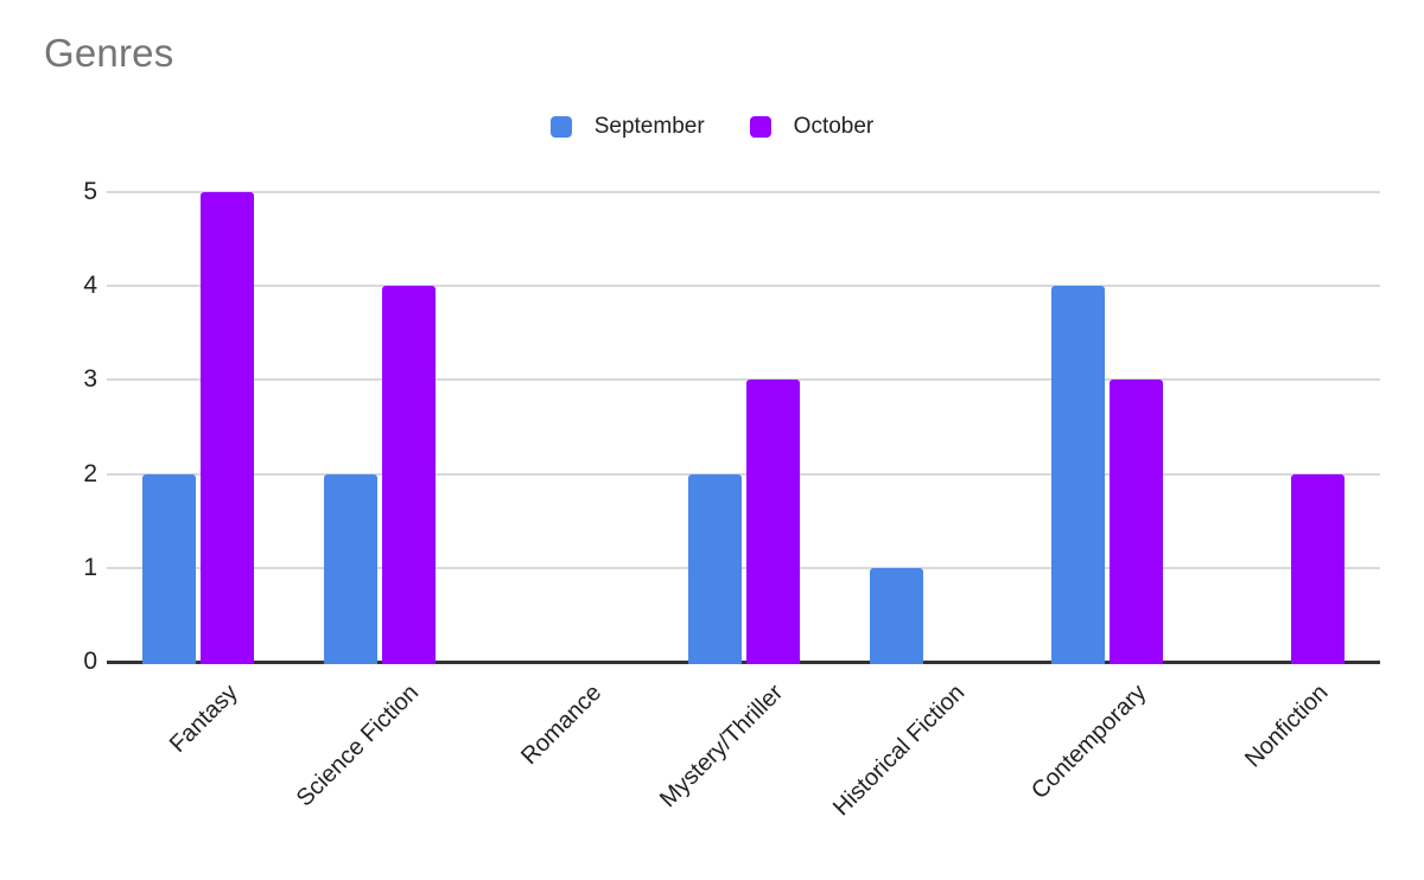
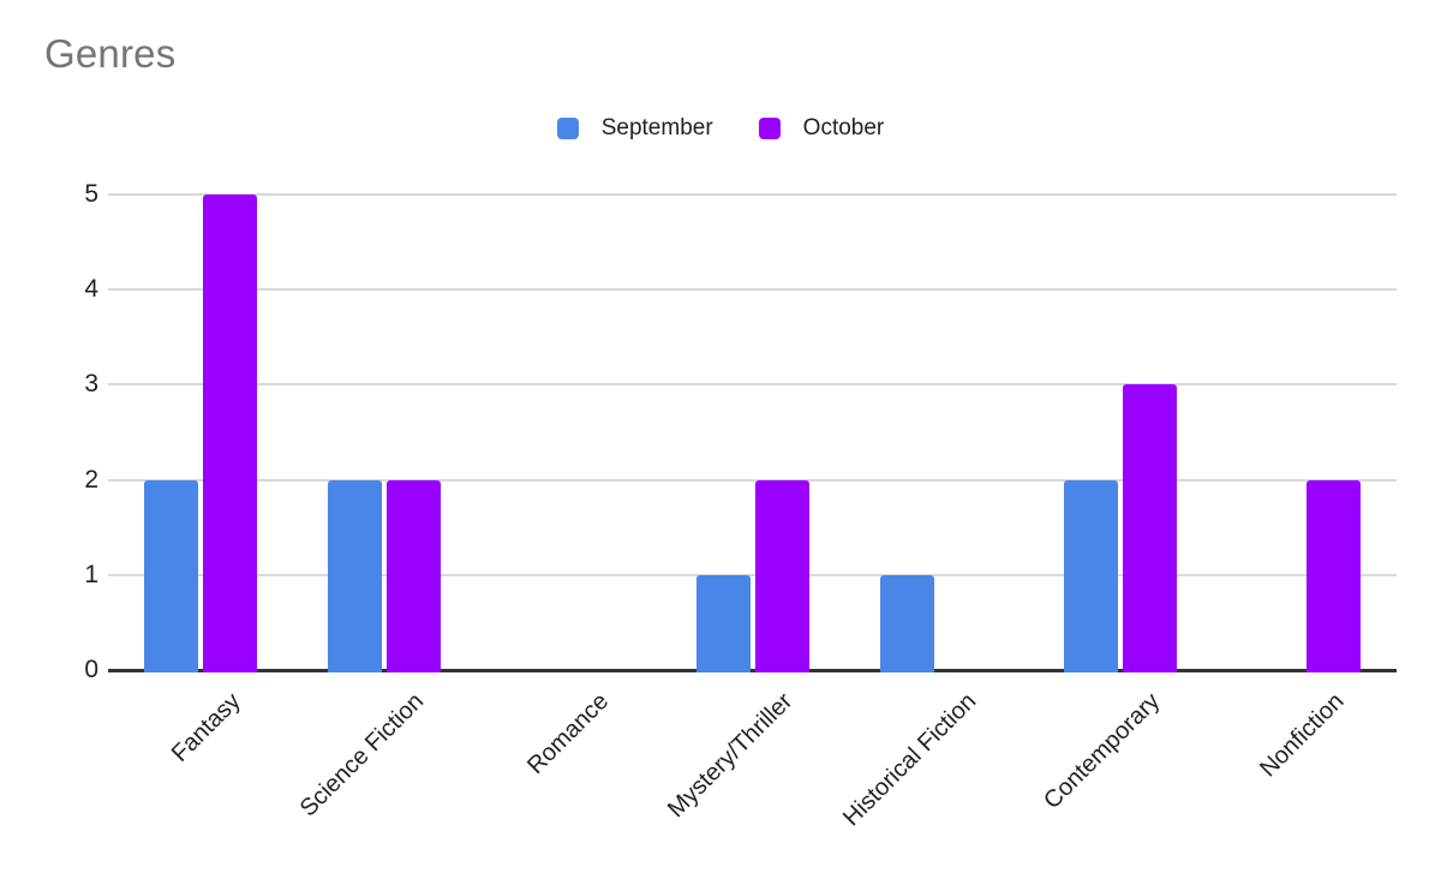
October/Science Fiction: 4 -> 2
September/Mystery/Thriller: 2 -> 1
October/Mystery/Thriller: 3 -> 2
September/Contemporary: 4 -> 2
